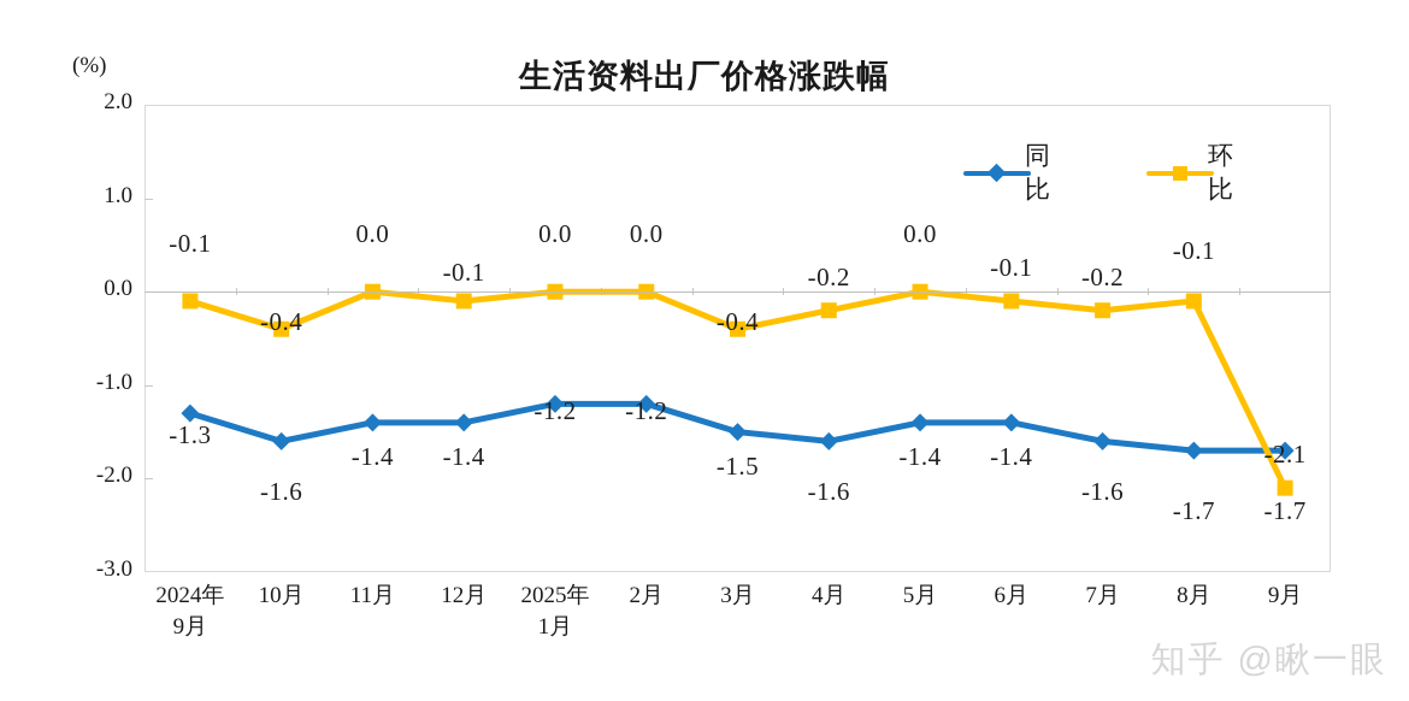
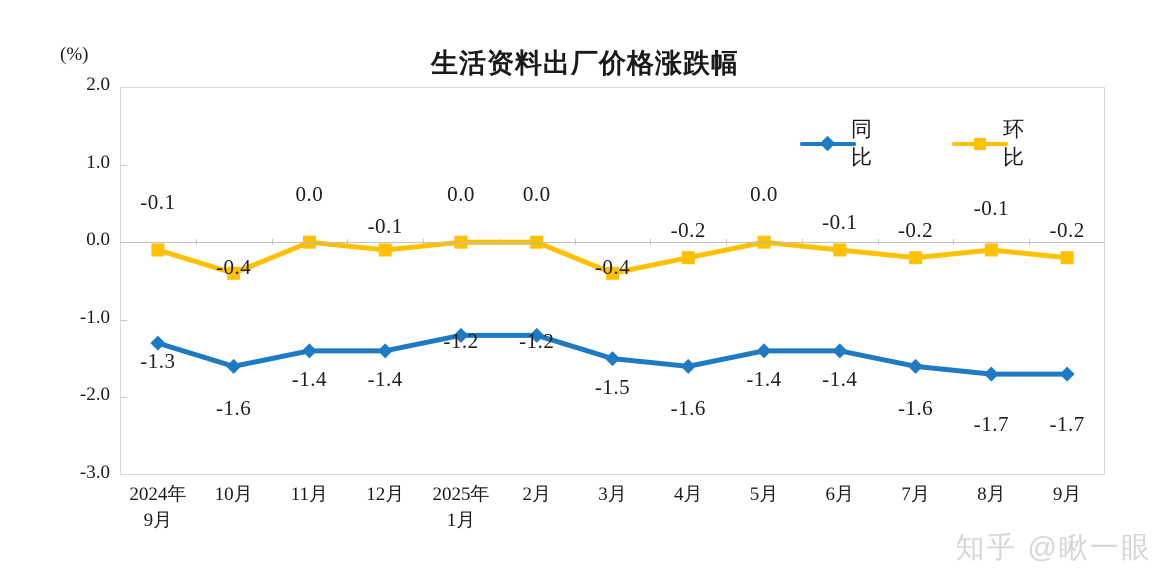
环比/9月: -2.1 -> -0.2
